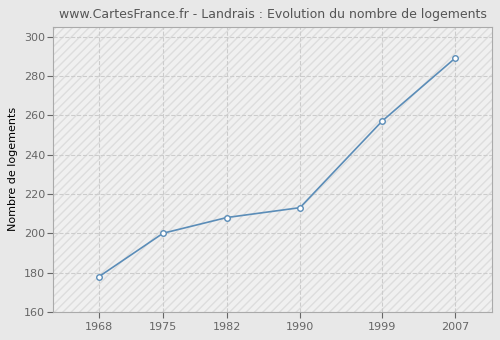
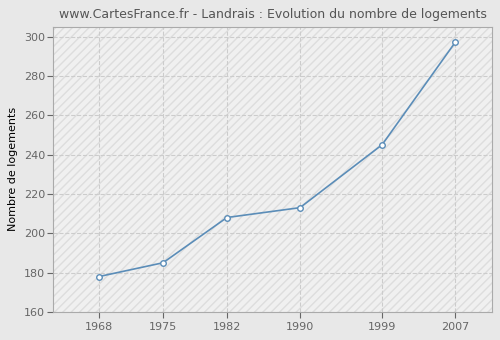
1975: 200 -> 185
1999: 257 -> 245
2007: 289 -> 297
